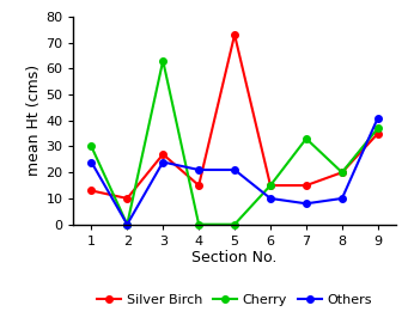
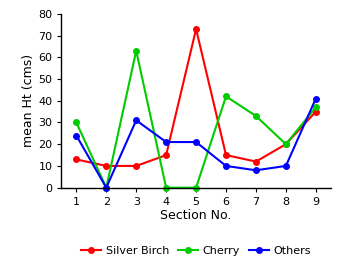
Silver Birch/3: 27 -> 10
Others/3: 24 -> 31
Cherry/6: 15 -> 42
Silver Birch/7: 15 -> 12
